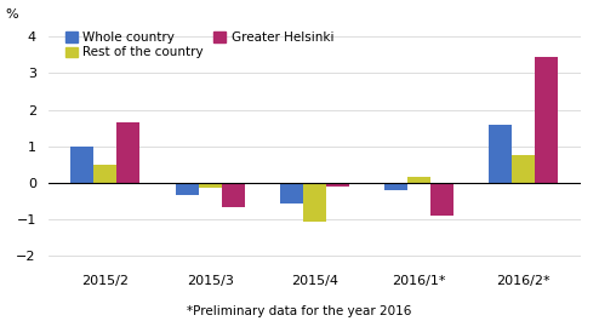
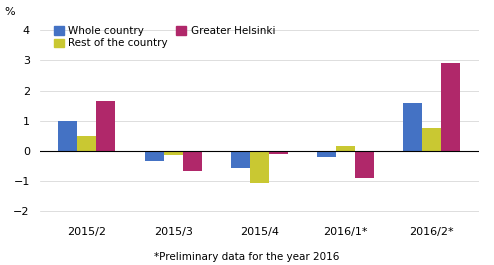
Greater Helsinki/2016/2*: 3.45 -> 2.90
